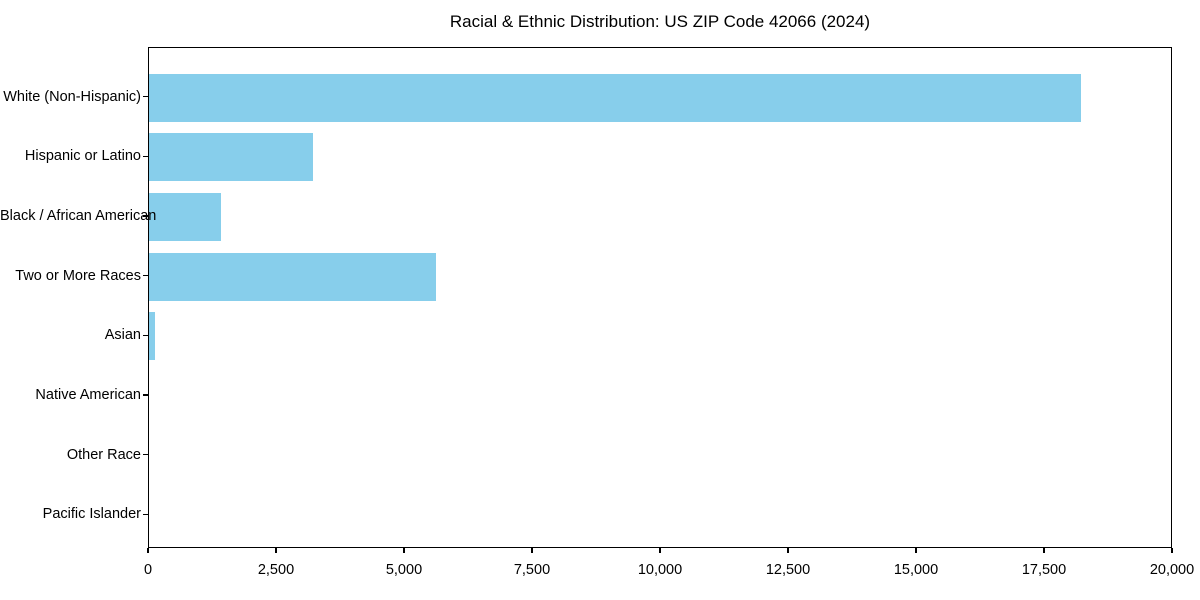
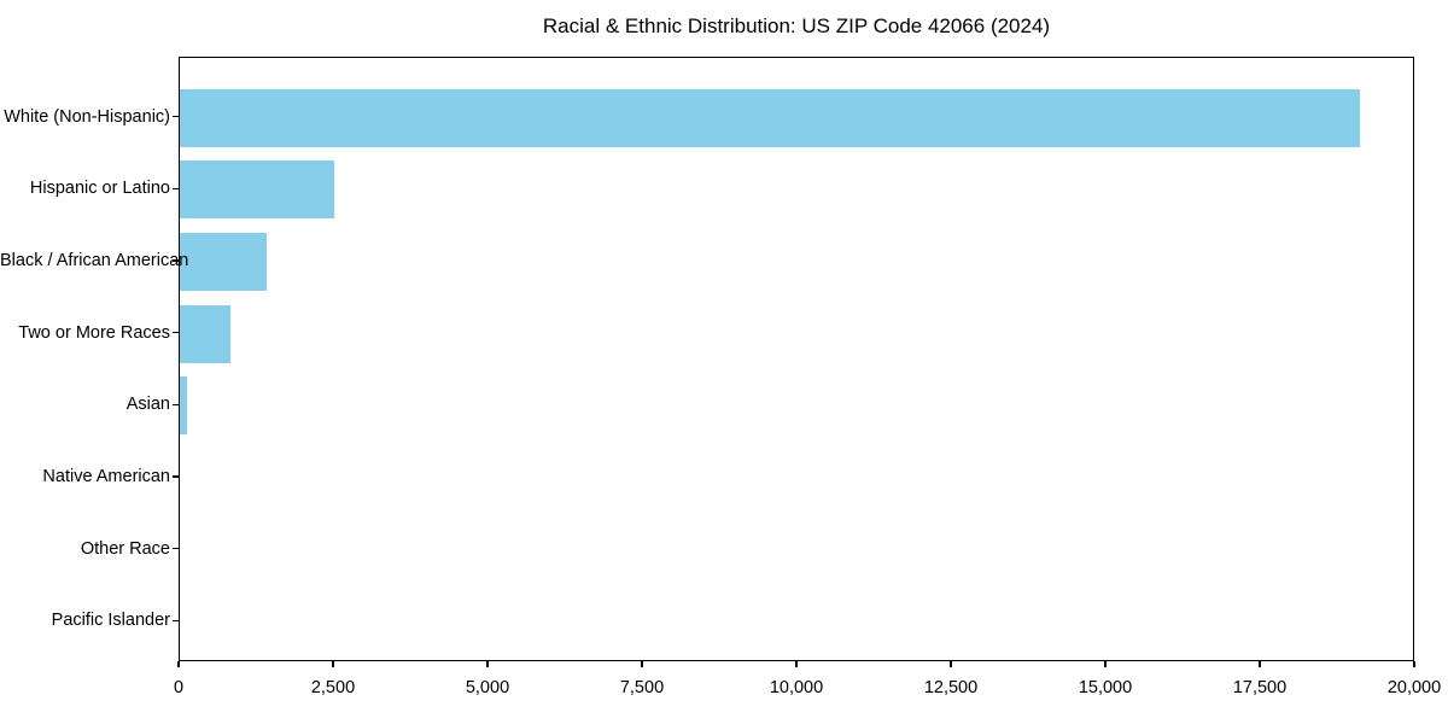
White (Non-Hispanic): 18200 -> 19100
Hispanic or Latino: 3200 -> 2500
Two or More Races: 5600 -> 800
